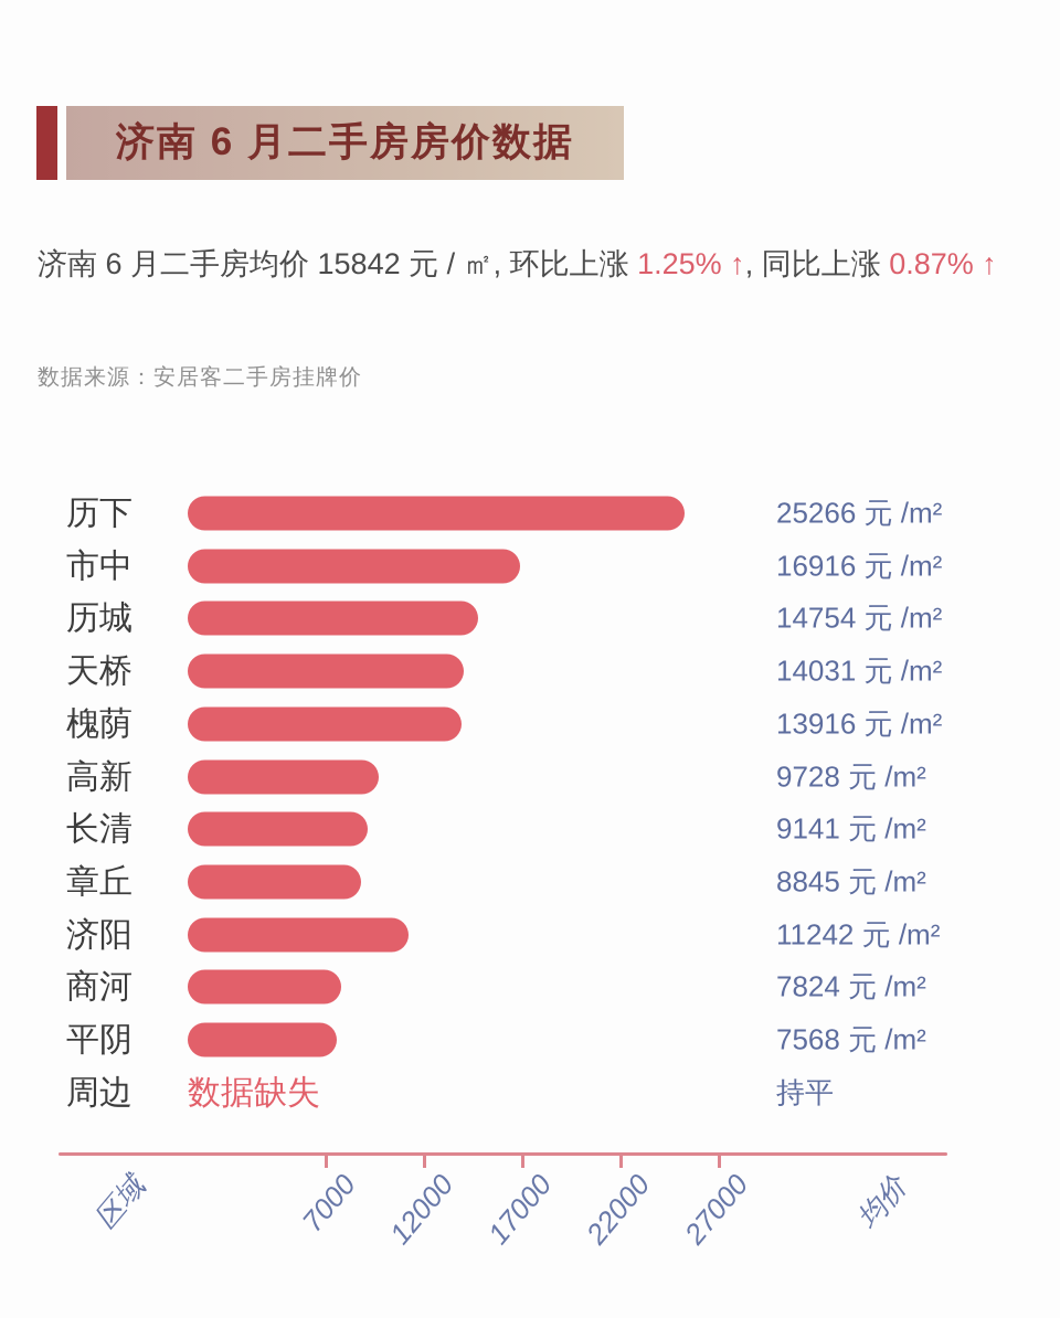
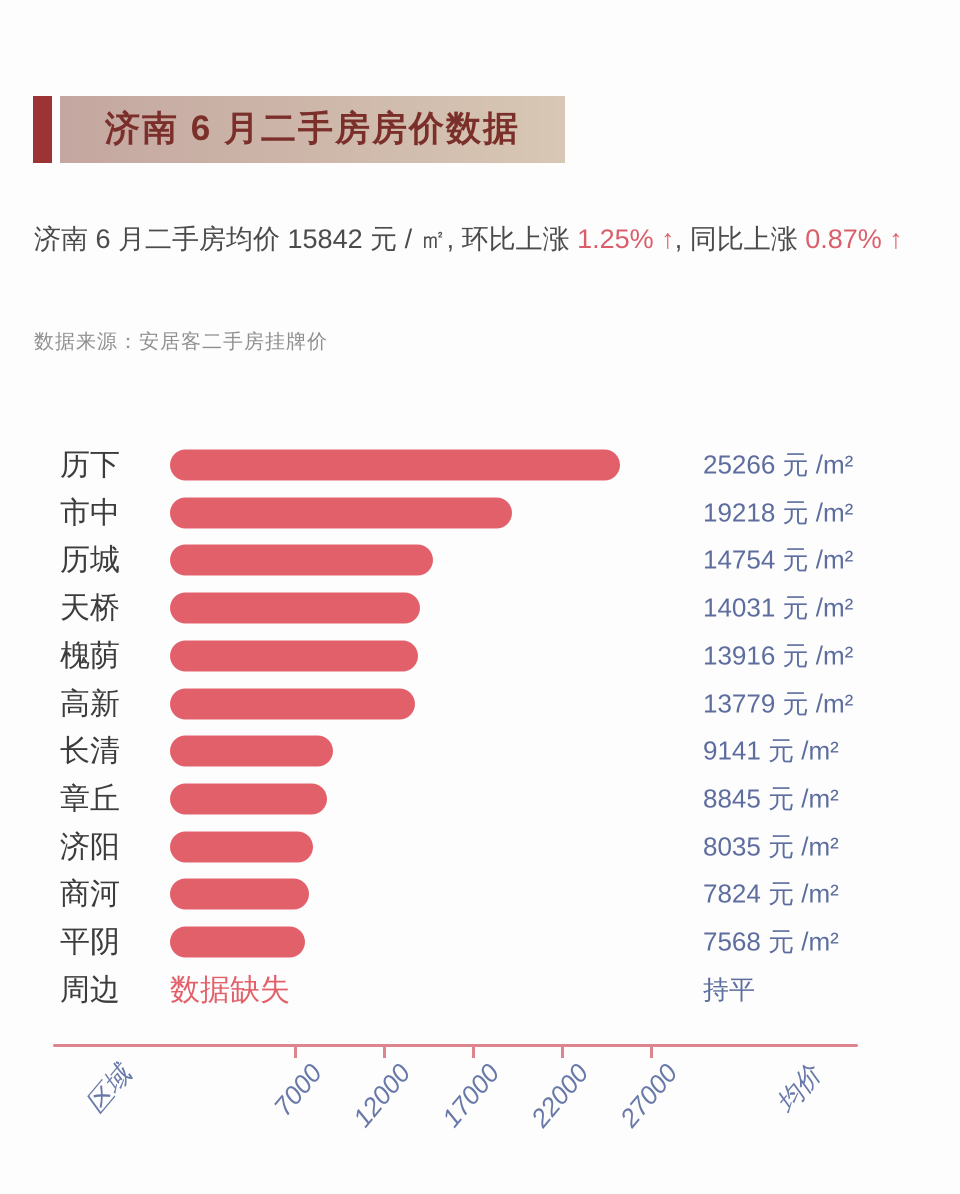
市中: 16916 -> 19218
高新: 9728 -> 13779
济阳: 11242 -> 8035
